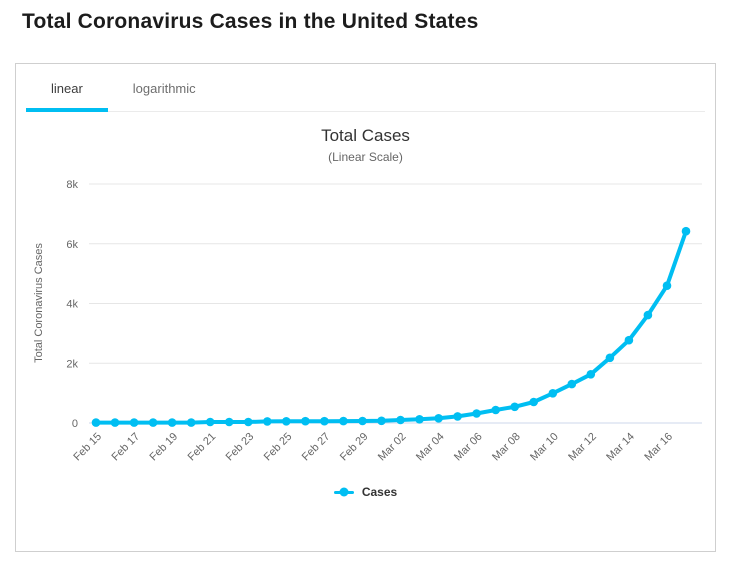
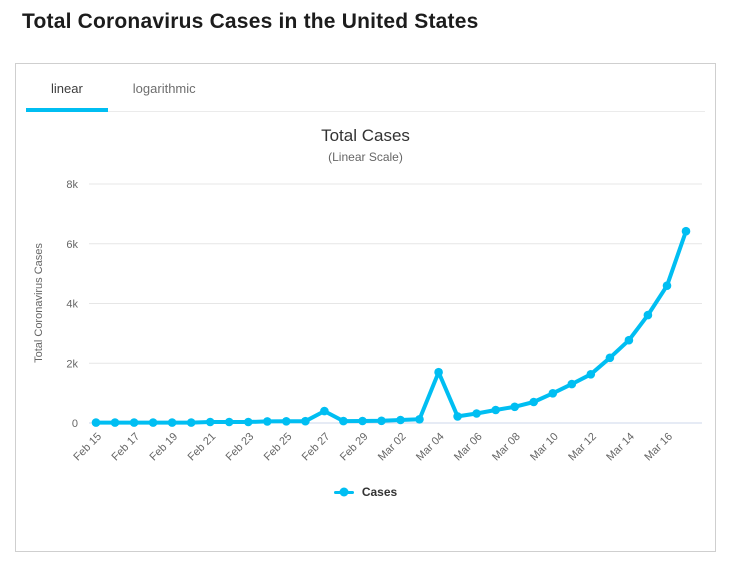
Feb 27: 0.1k -> 0.4k
Mar 04: 0.2k -> 1.7k
